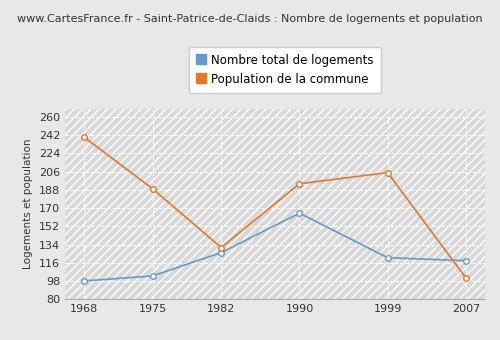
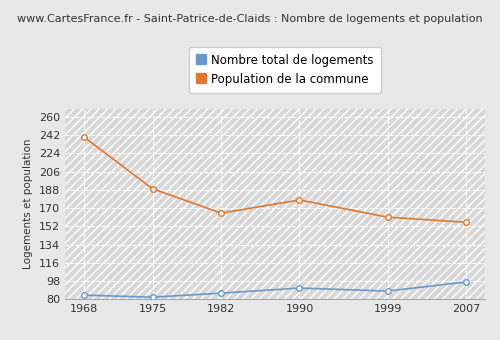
Nombre total de logements/1968: 98 -> 84
Nombre total de logements/1975: 103 -> 82
Nombre total de logements/1982: 126 -> 86
Population de la commune/1982: 131 -> 165
Nombre total de logements/1990: 165 -> 91
Population de la commune/1990: 194 -> 178
Nombre total de logements/1999: 121 -> 88
Population de la commune/1999: 205 -> 161
Nombre total de logements/2007: 118 -> 97
Population de la commune/2007: 101 -> 156
